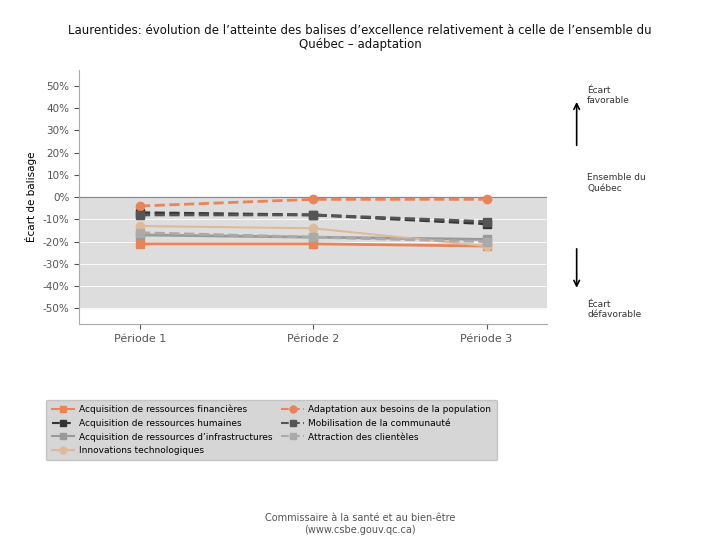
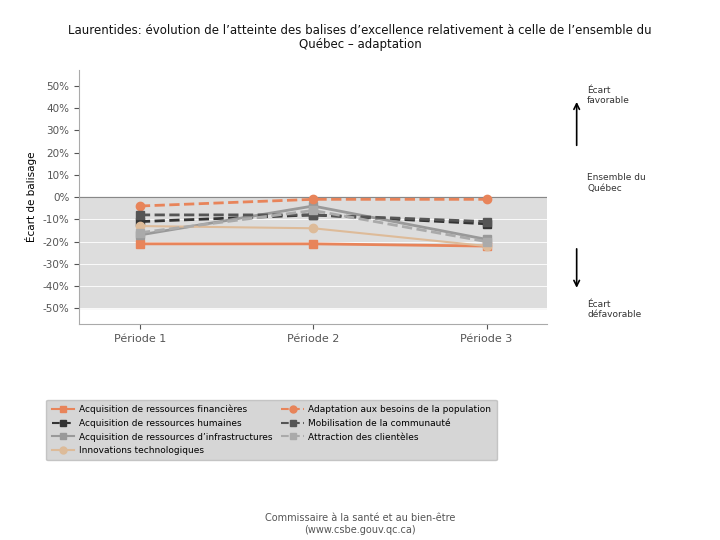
Acquisition de ressources humaines/Période 1: -7% -> -11%
Acquisition de ressources d’infrastructures/Période 2: -18% -> -4%
Attraction des clientèles/Période 2: -18% -> -6%
